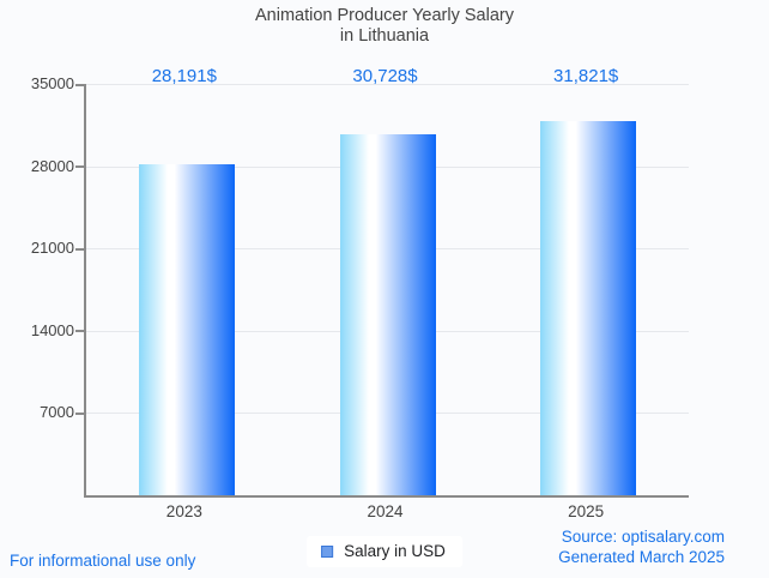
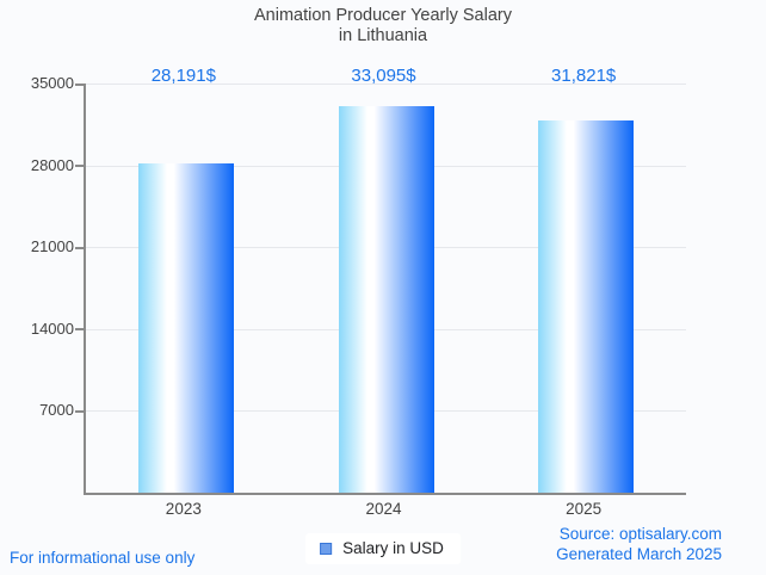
2024: 30,728 -> 33,095
